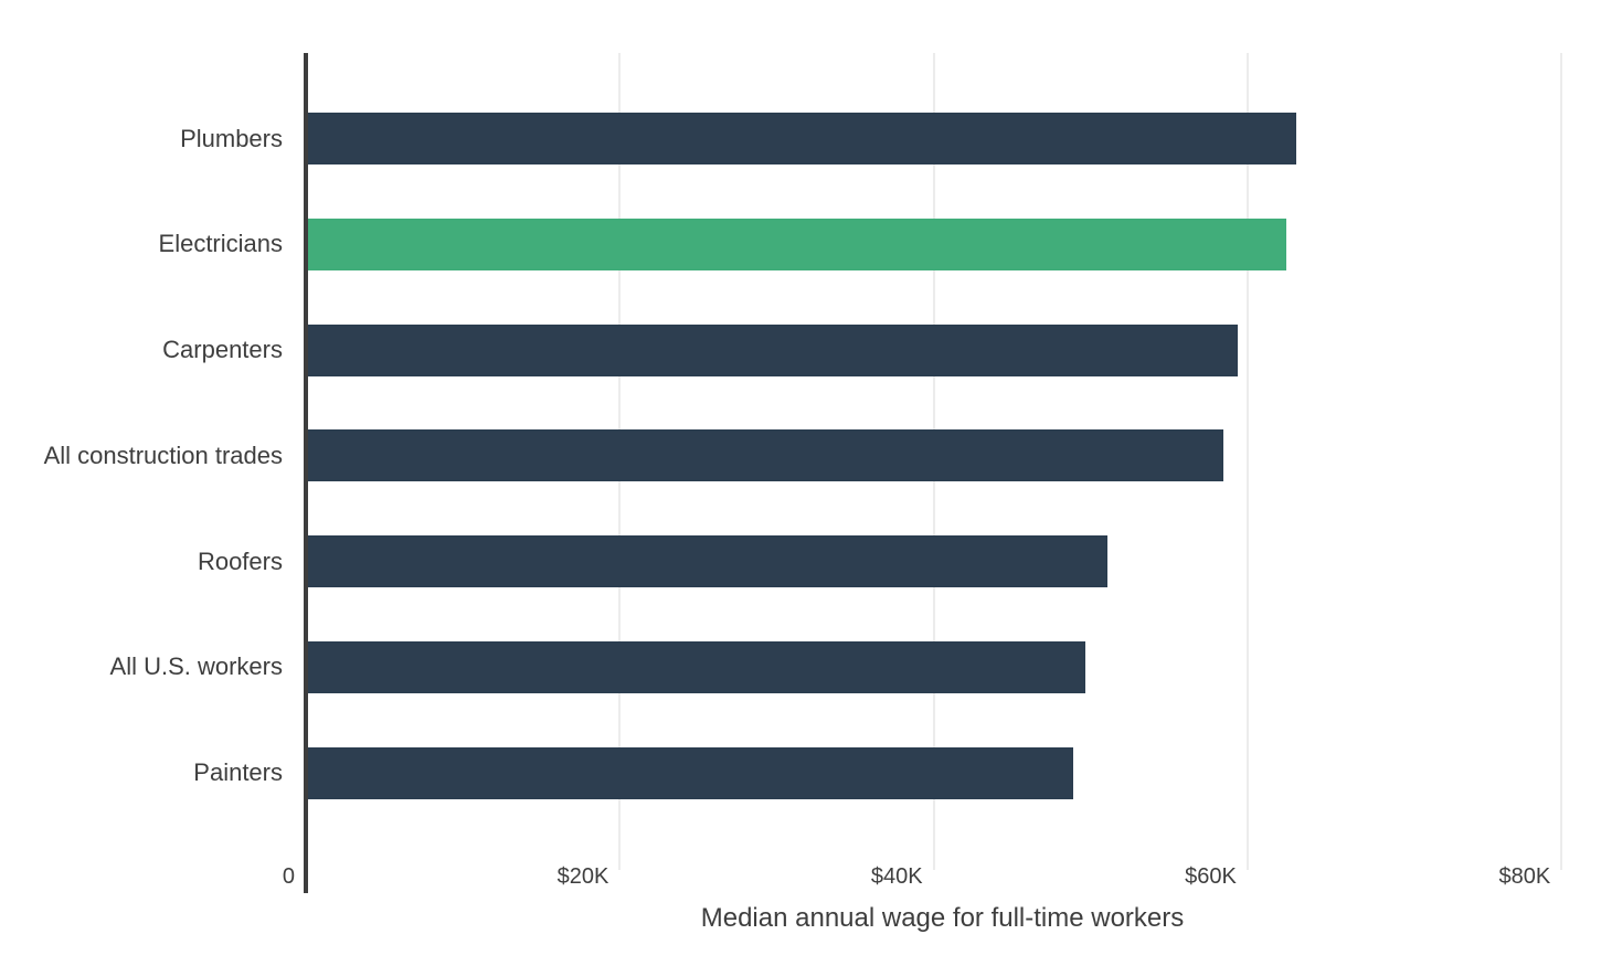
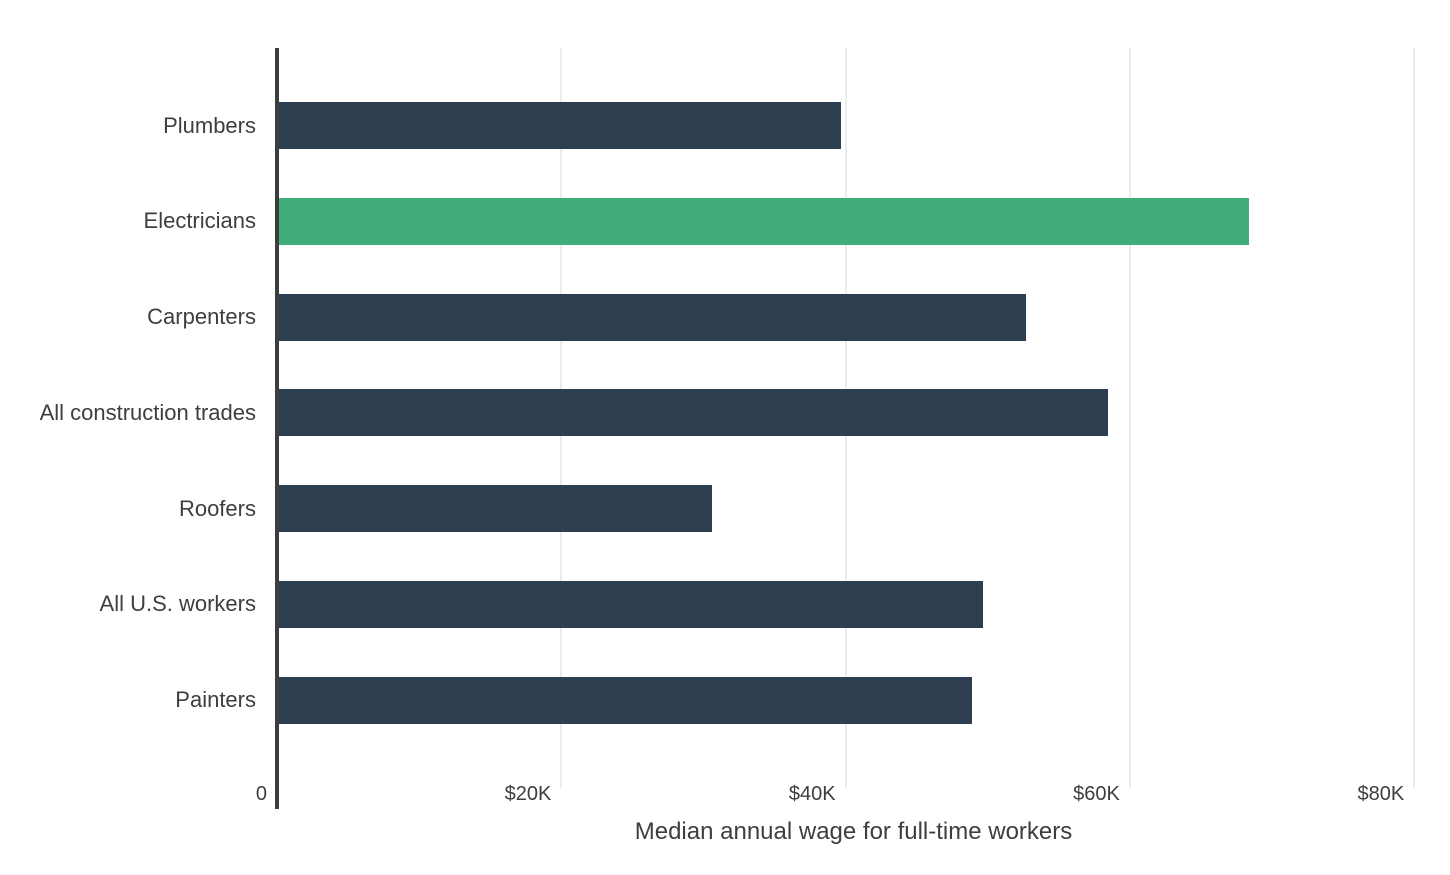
Plumbers: $63.0K -> $39.6K
Electricians: $62.4K -> $68.3K
Carpenters: $59.3K -> $52.6K
Roofers: $51.0K -> $30.5K
